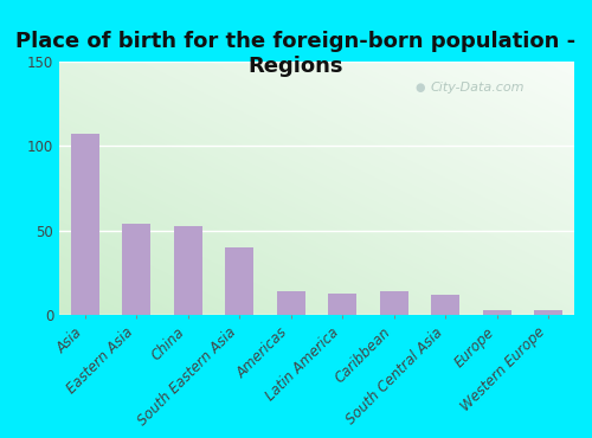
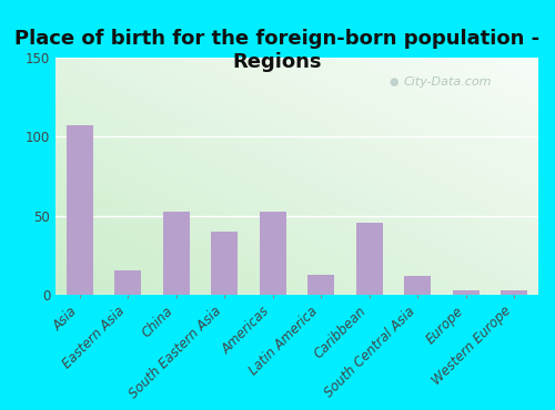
Eastern Asia: 54 -> 16
Americas: 14 -> 53
Caribbean: 14 -> 46
